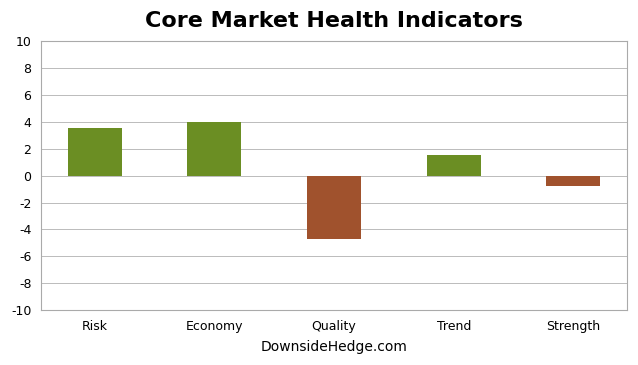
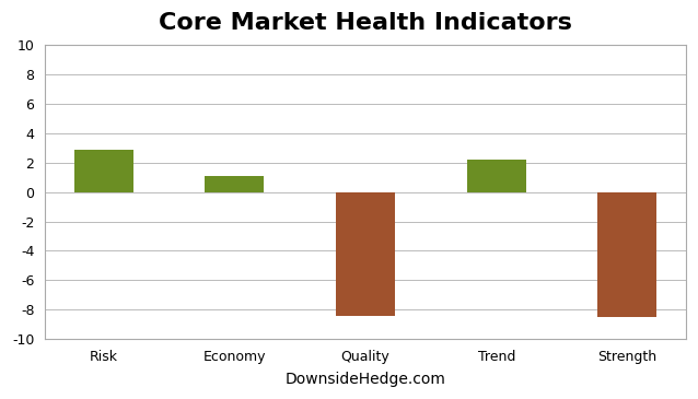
Risk: 3.5 -> 2.9
Economy: 4.0 -> 1.1
Quality: -4.7 -> -8.4
Trend: 1.5 -> 2.2
Strength: -0.8 -> -8.5
